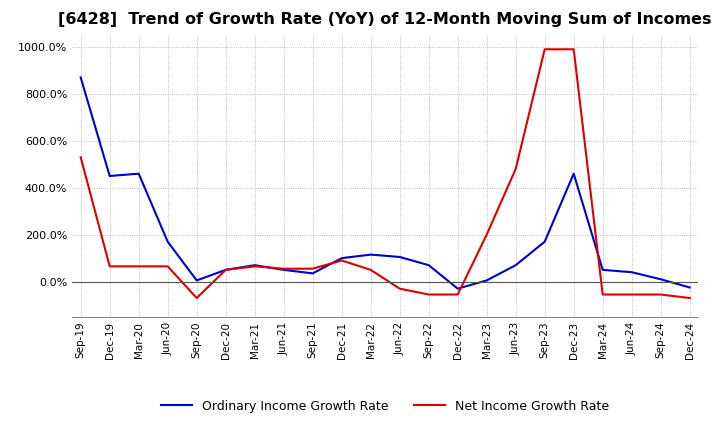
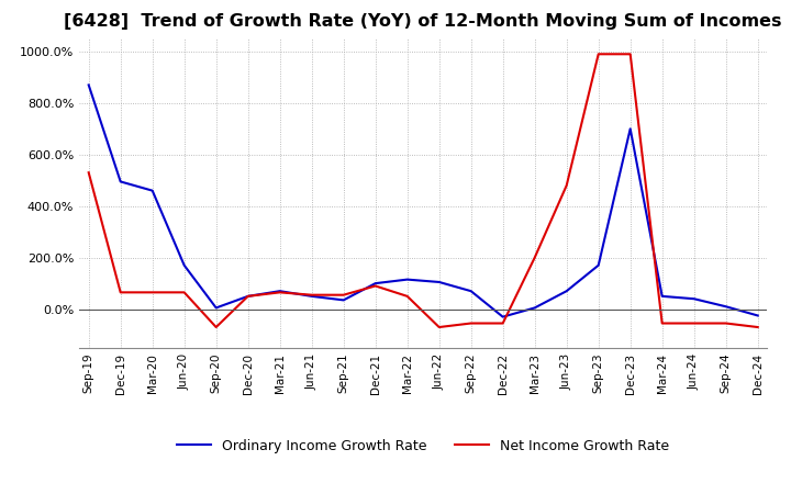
Ordinary Income Growth Rate/Dec-19: 450% -> 495%
Net Income Growth Rate/Jun-22: -30% -> -70%
Ordinary Income Growth Rate/Dec-23: 460% -> 700%
